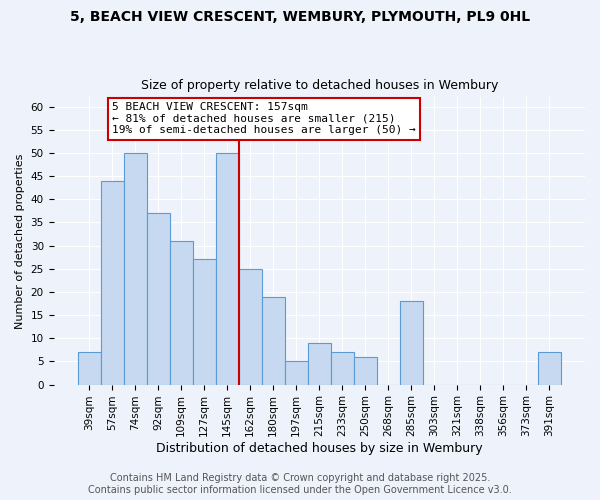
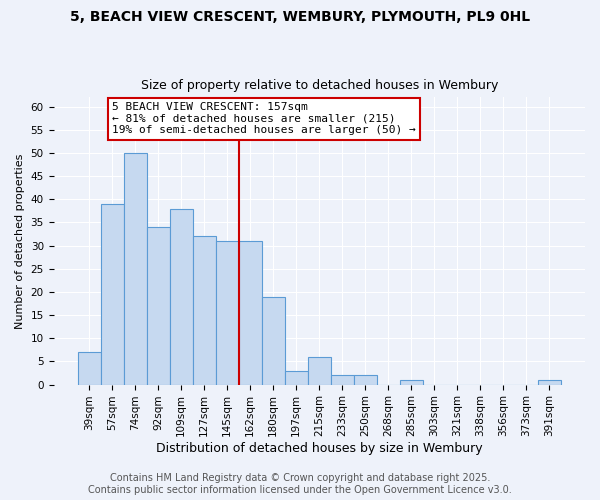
57sqm: 44 -> 39
92sqm: 37 -> 34
109sqm: 31 -> 38
127sqm: 27 -> 32
145sqm: 50 -> 31
162sqm: 25 -> 31
197sqm: 5 -> 3
215sqm: 9 -> 6
233sqm: 7 -> 2
250sqm: 6 -> 2
285sqm: 18 -> 1
391sqm: 7 -> 1
